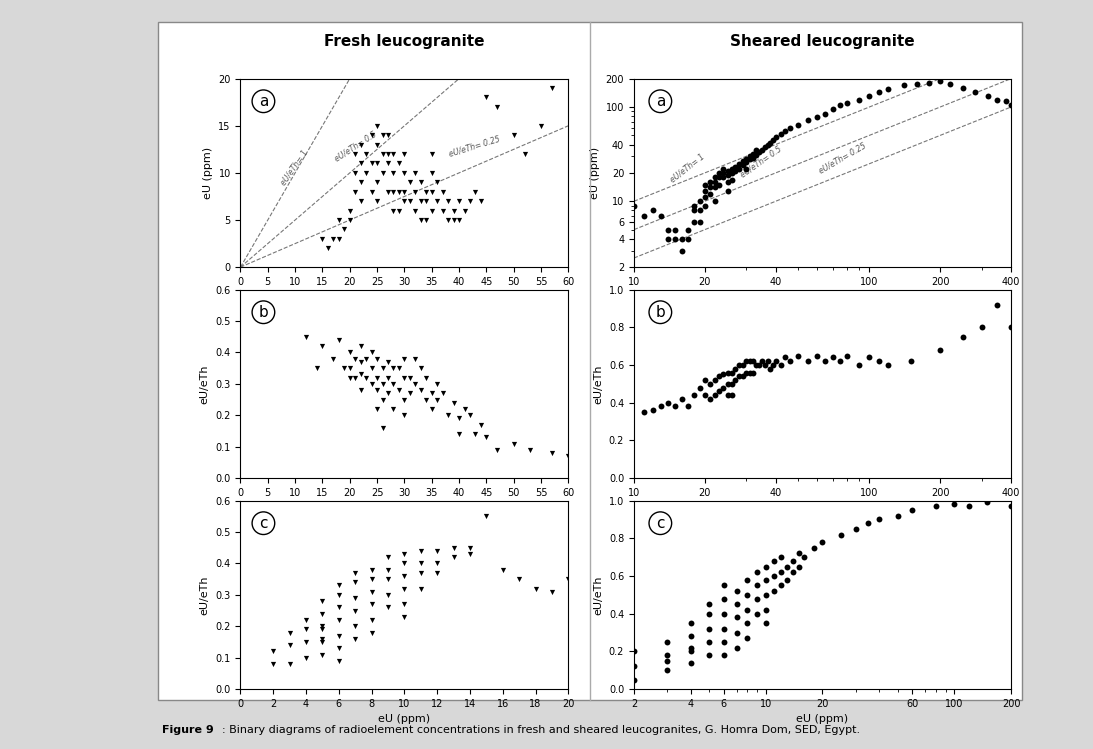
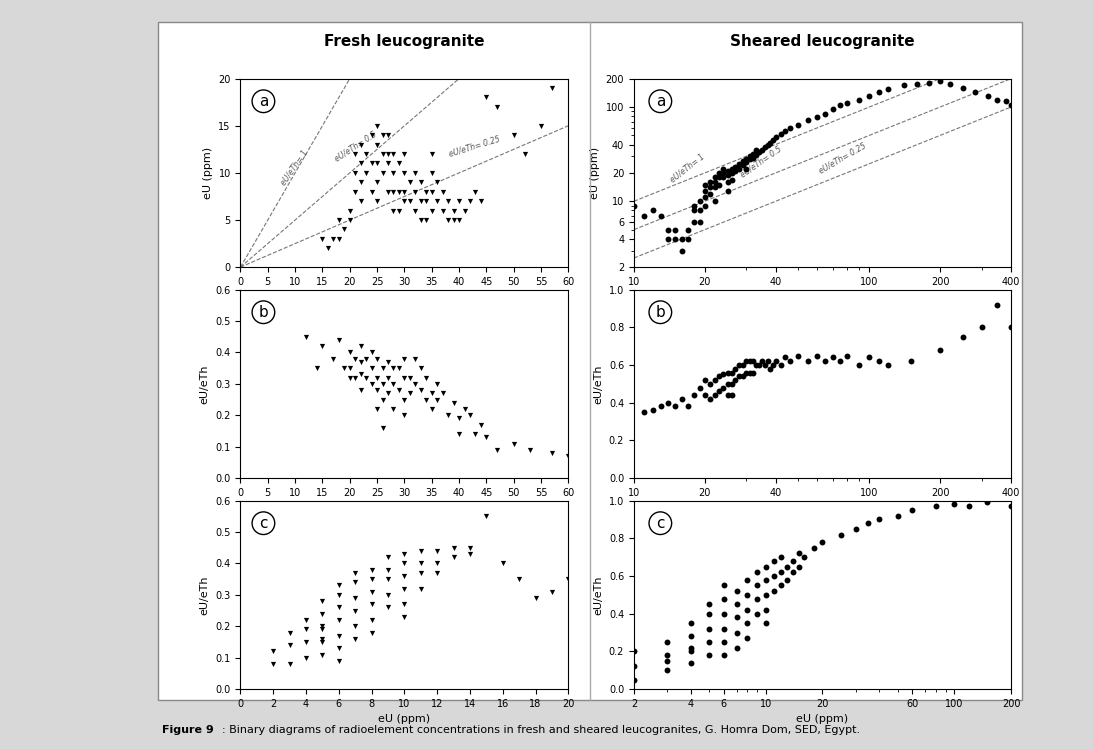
16: 0.38 -> 0.40
18: 0.32 -> 0.29
